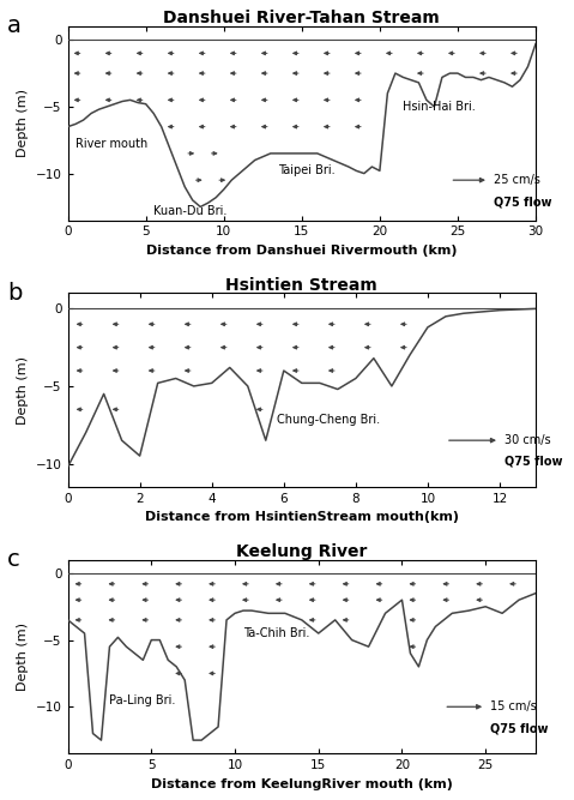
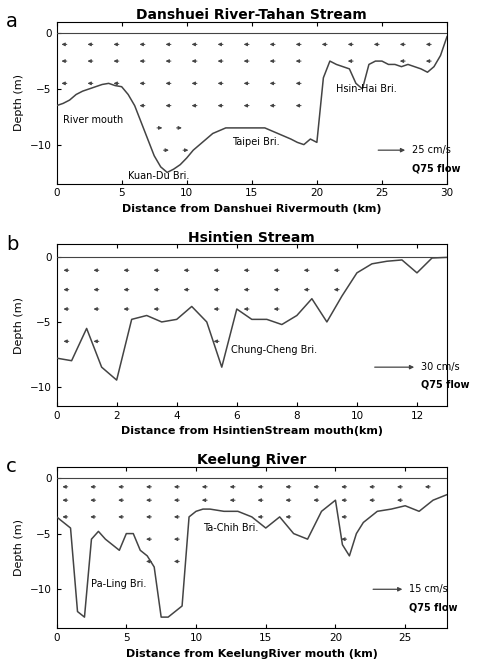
Hsintien Stream/0: -10.2 -> -7.8
Hsintien Stream/12: -0.1 -> -1.2
